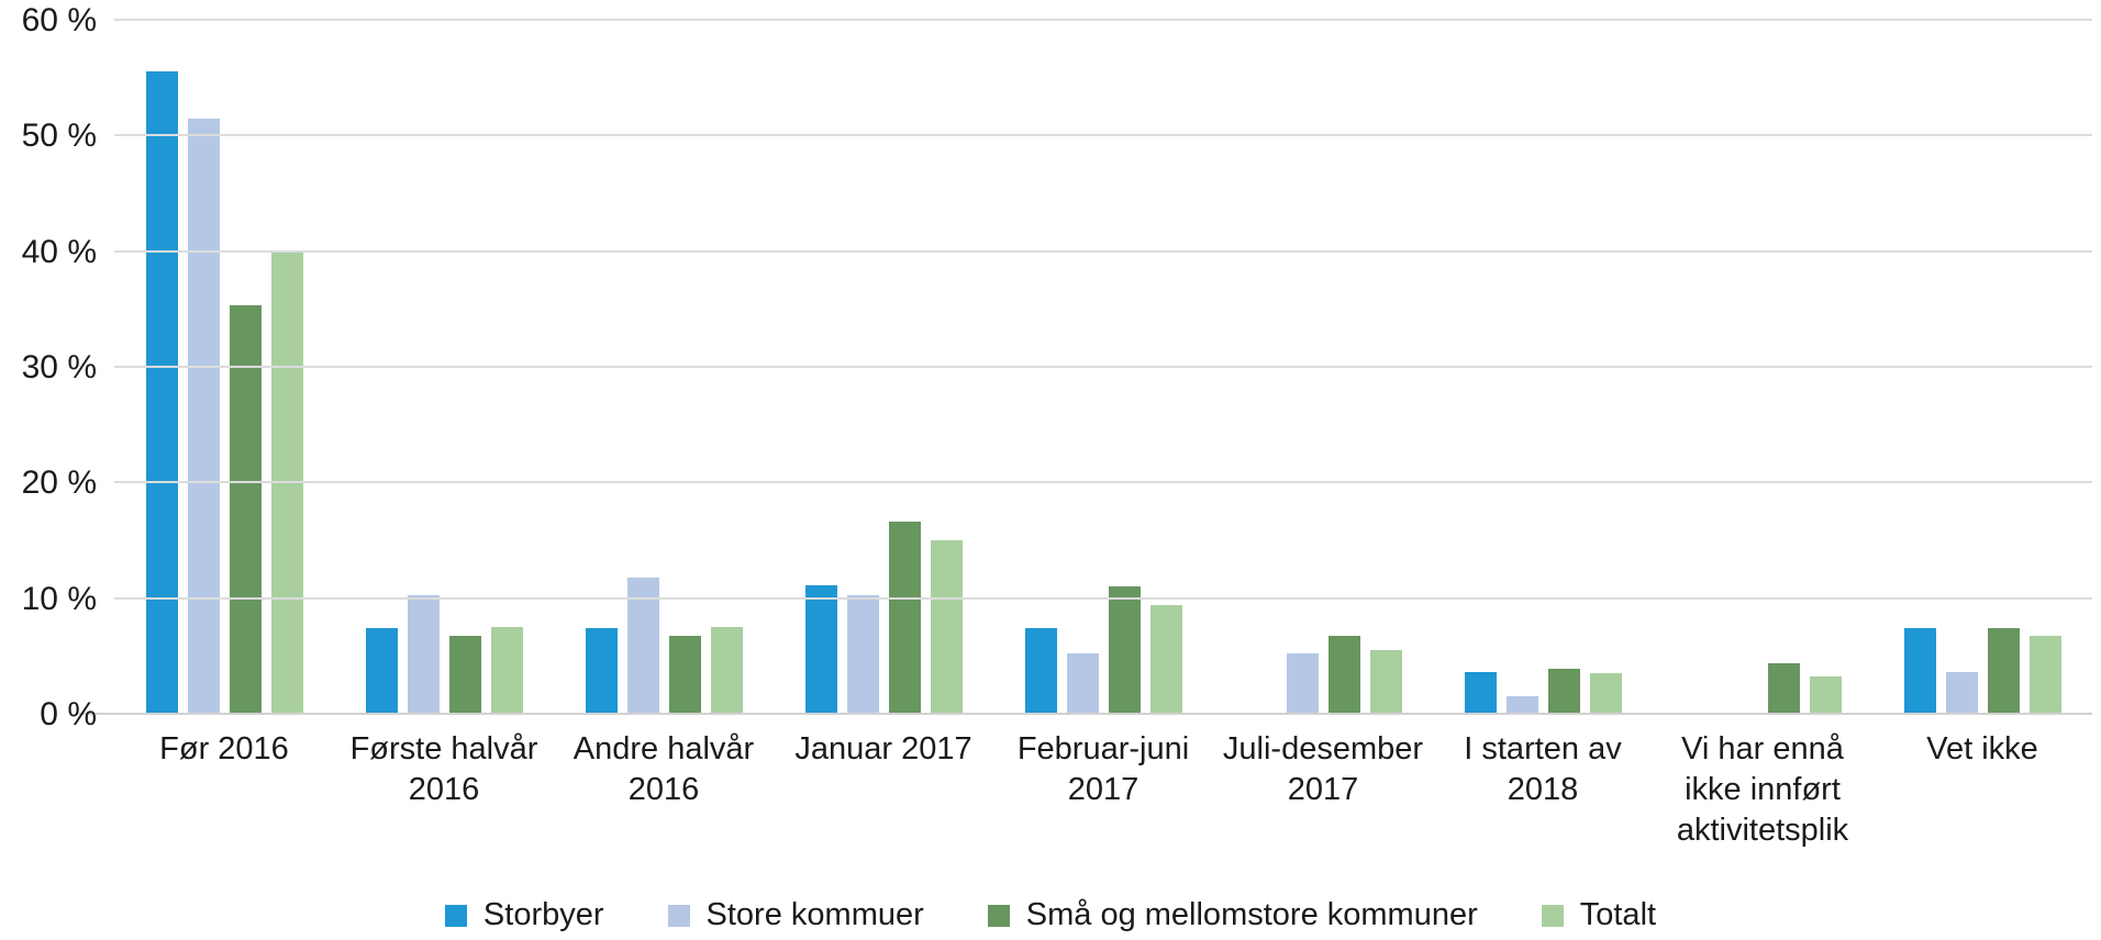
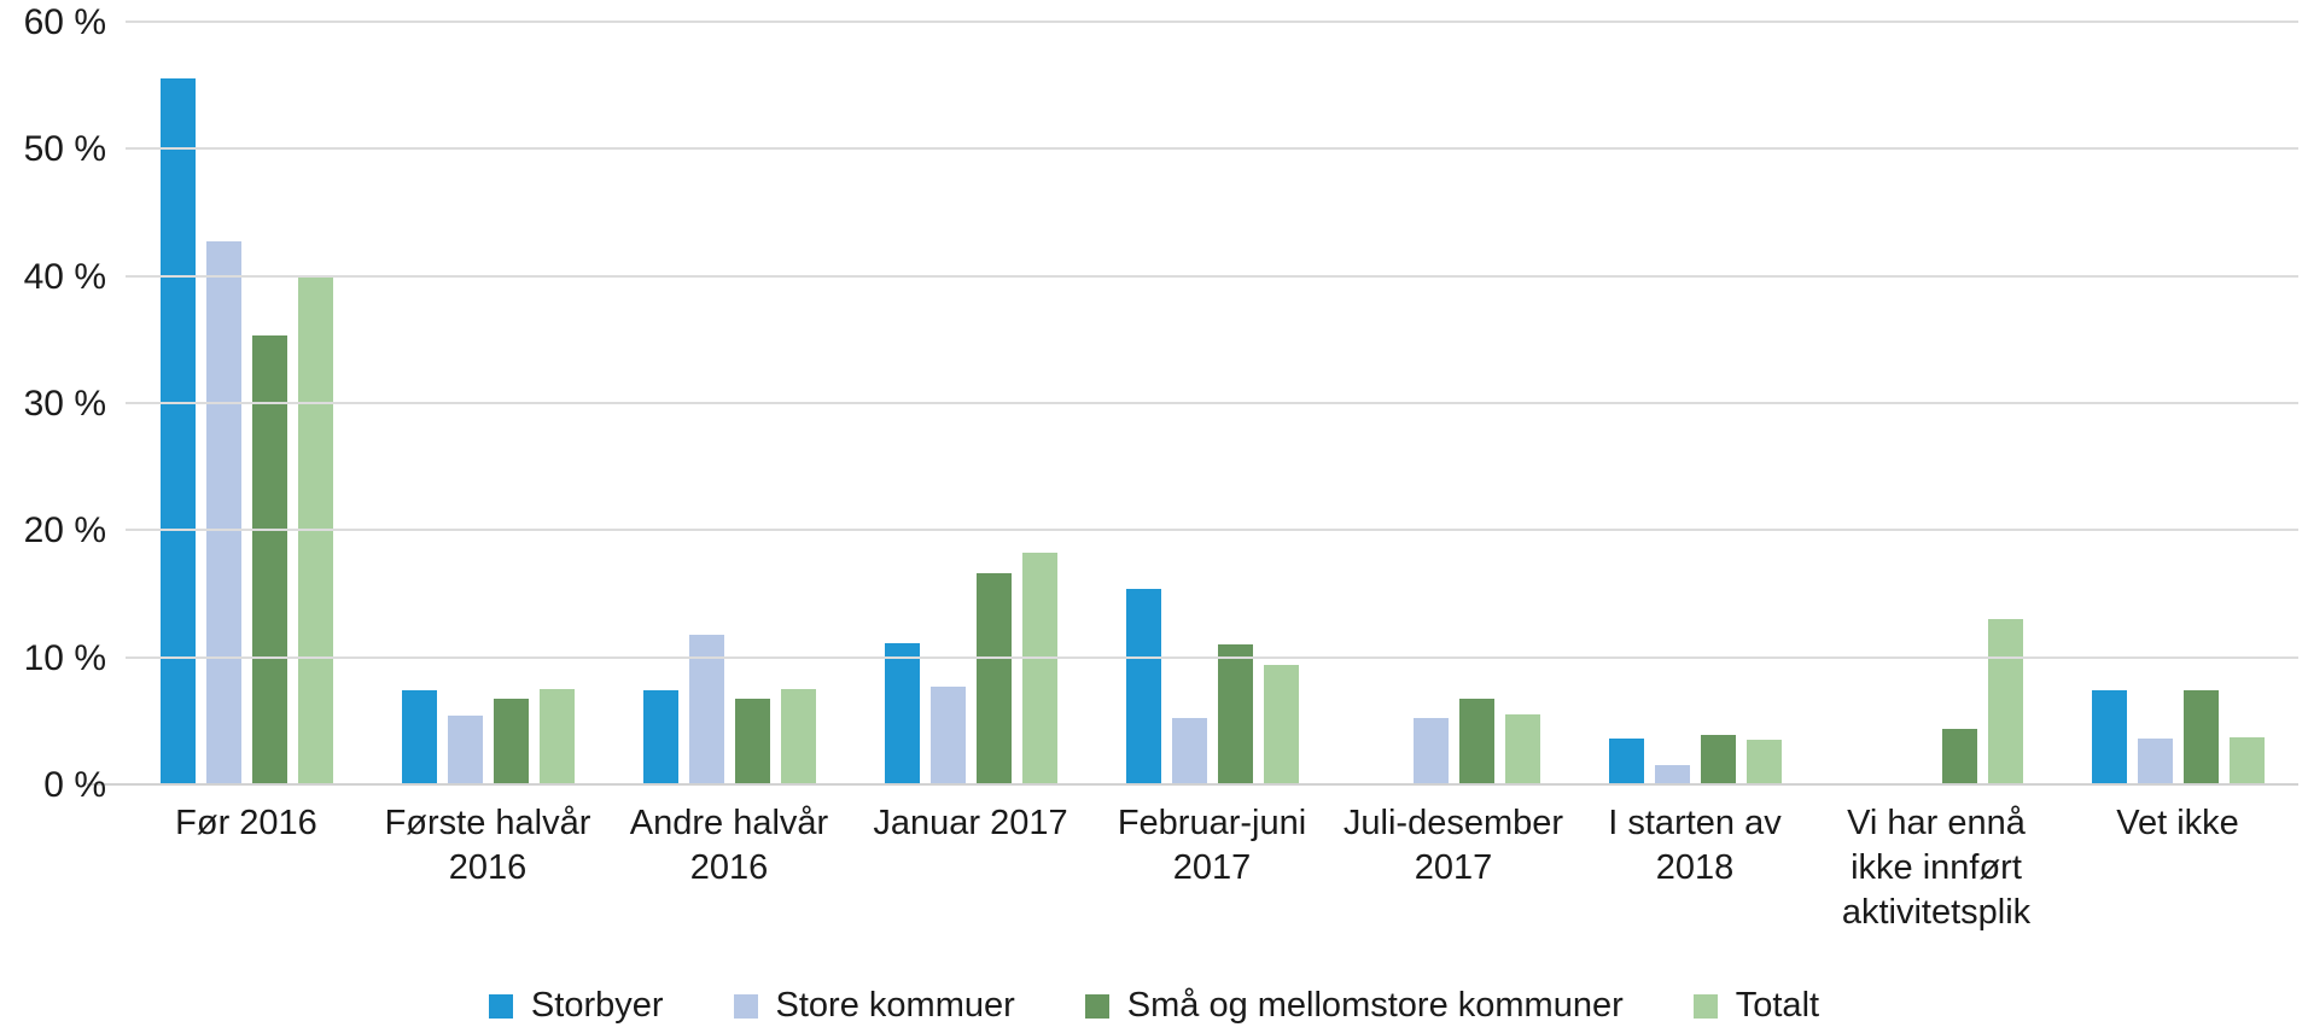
Store kommuer/Før 2016: 51.5% -> 42.7%
Store kommuer/Første halvår 2016: 10.3% -> 5.4%
Store kommuer/Januar 2017: 10.3% -> 7.7%
Totalt/Januar 2017: 15.0% -> 18.2%
Storbyer/Februar-juni 2017: 7.4% -> 15.4%
Totalt/Vi har ennå ikke innført aktivitetsplik: 3.2% -> 13.0%
Totalt/Vet ikke: 6.7% -> 3.7%
